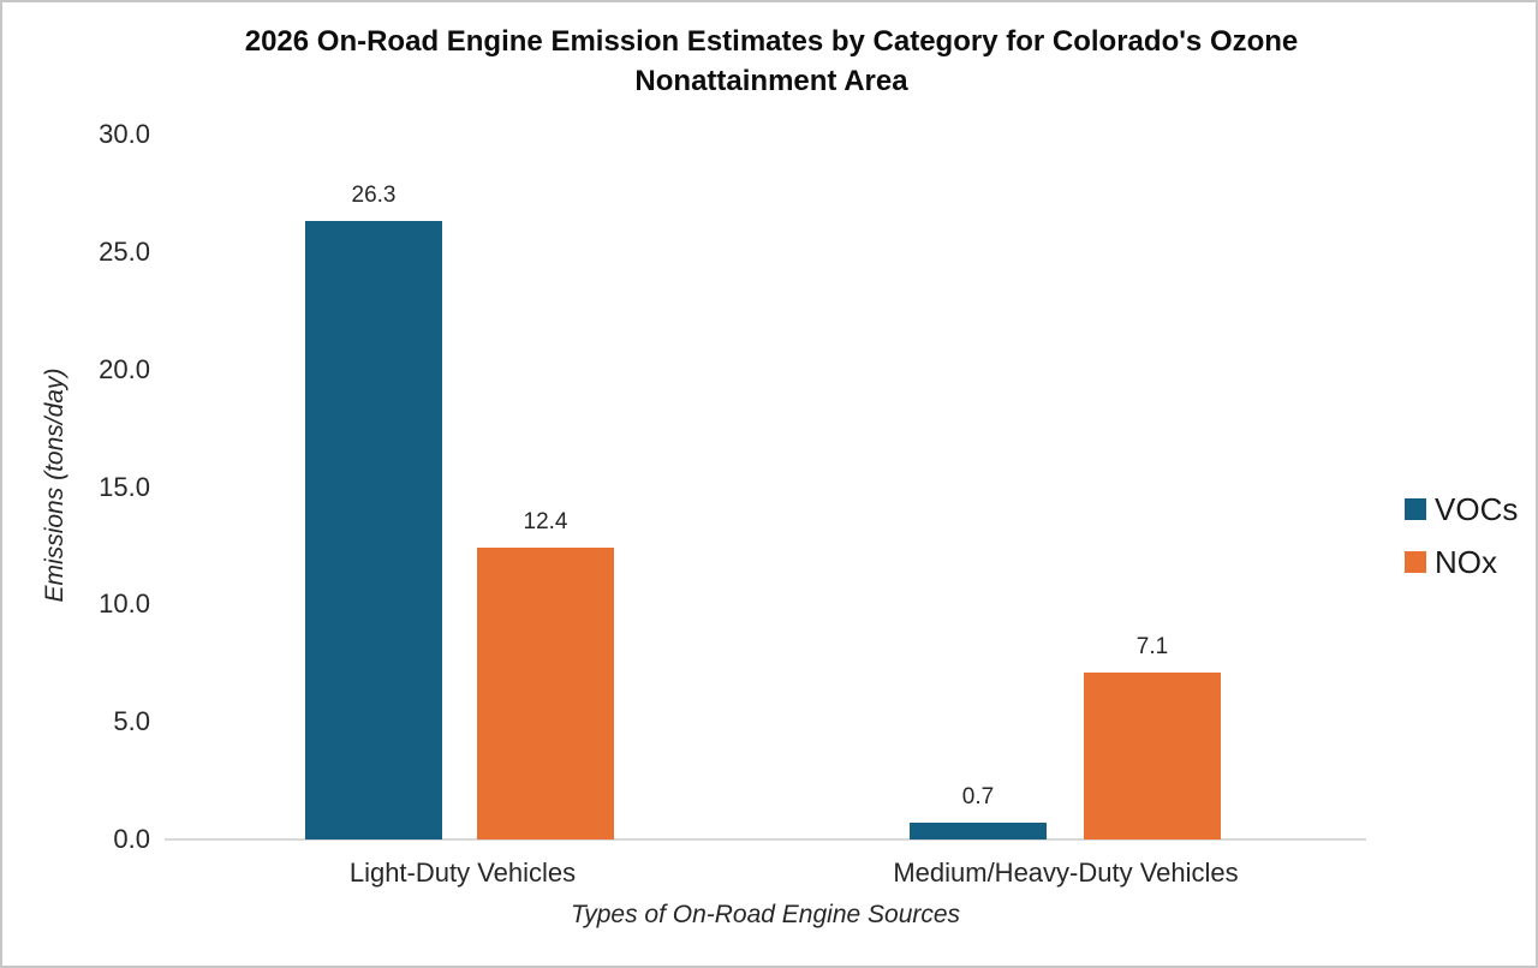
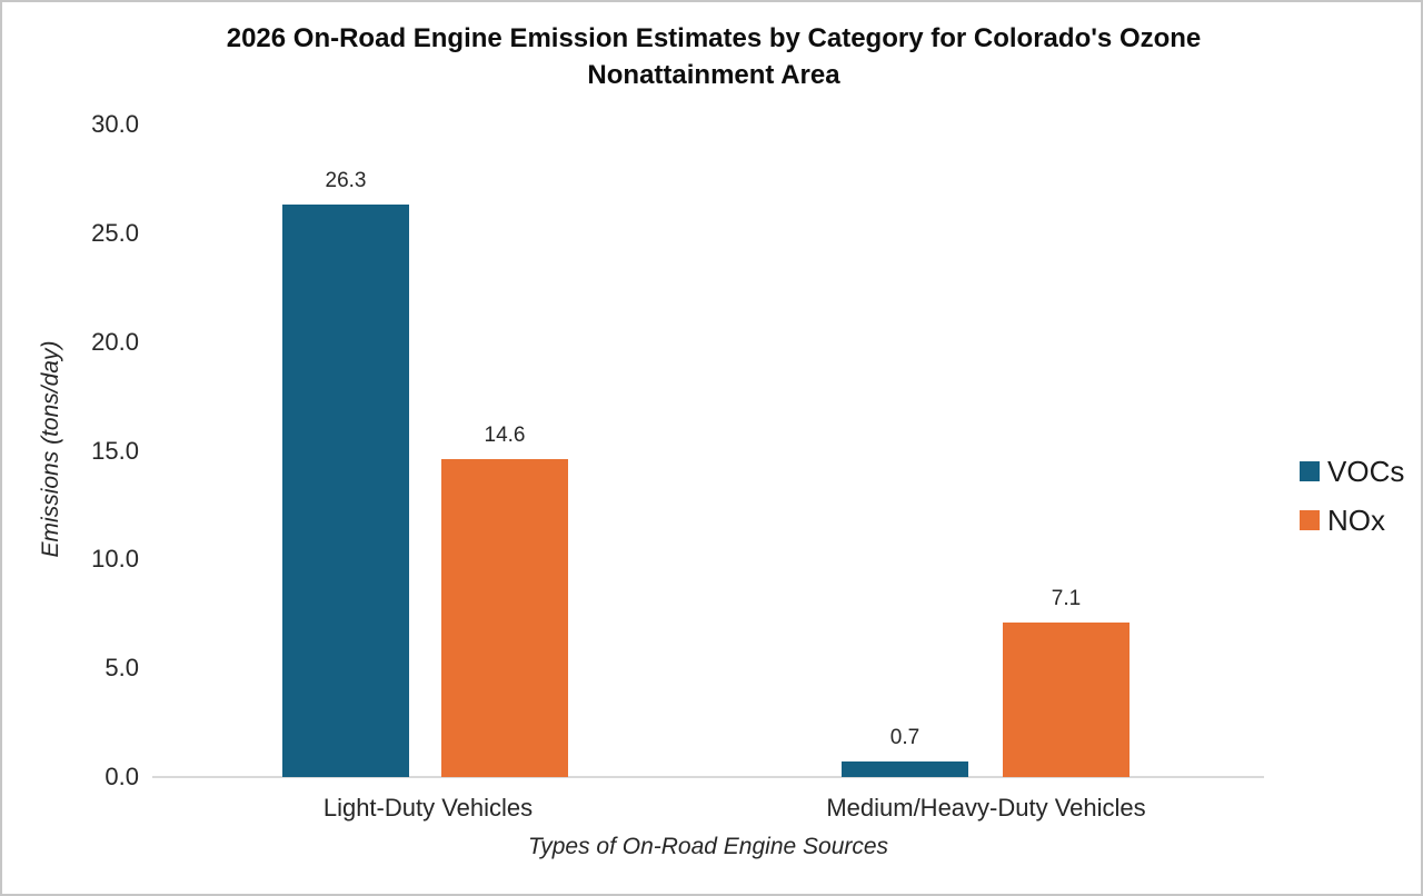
NOx/Light-Duty Vehicles: 12.4 -> 14.6
